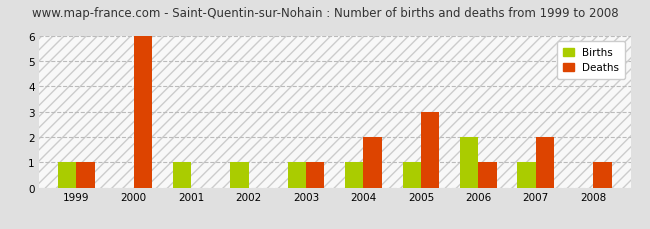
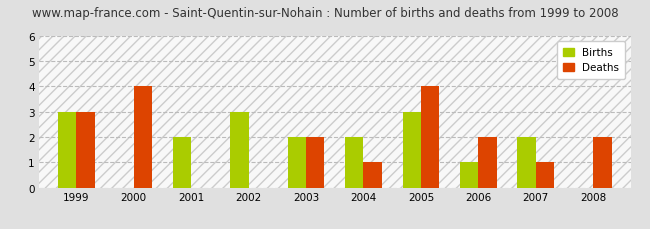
Births/1999: 1 -> 3
Deaths/1999: 1 -> 3
Deaths/2000: 6 -> 4
Births/2001: 1 -> 2
Births/2002: 1 -> 3
Births/2003: 1 -> 2
Deaths/2003: 1 -> 2
Births/2004: 1 -> 2
Deaths/2004: 2 -> 1
Births/2005: 1 -> 3
Deaths/2005: 3 -> 4
Births/2006: 2 -> 1
Deaths/2006: 1 -> 2
Births/2007: 1 -> 2
Deaths/2007: 2 -> 1
Deaths/2008: 1 -> 2
